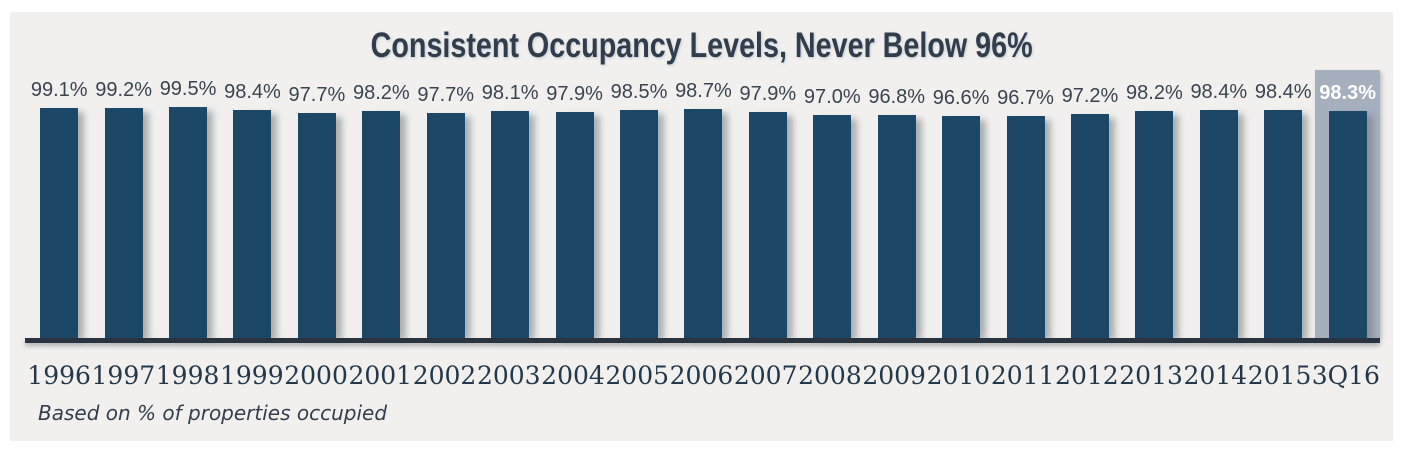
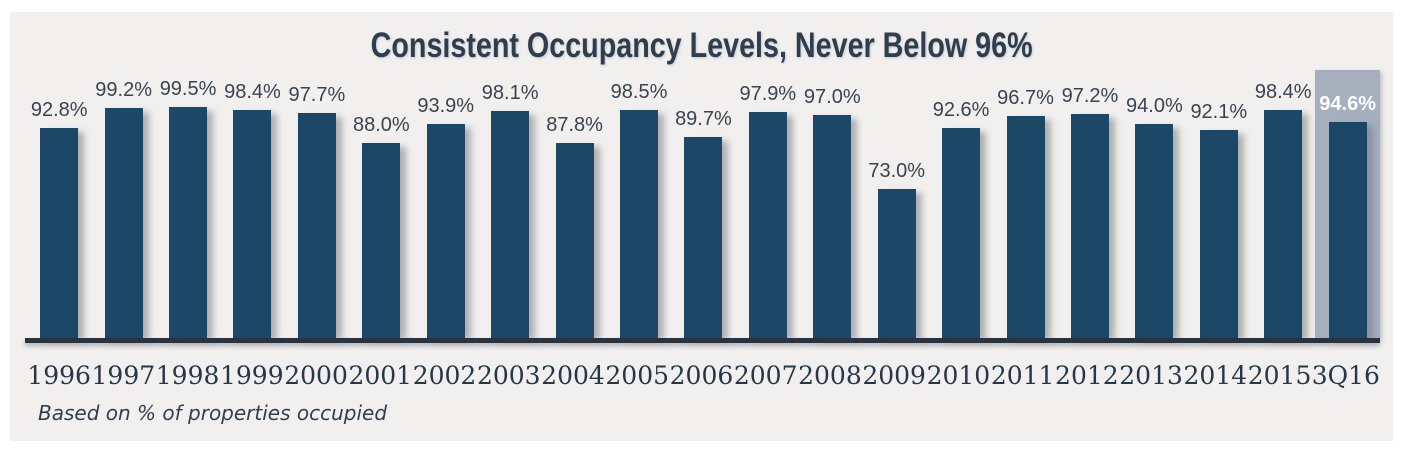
1996: 99.1% -> 92.8%
2001: 98.2% -> 88.0%
2002: 97.7% -> 93.9%
2004: 97.9% -> 87.8%
2006: 98.7% -> 89.7%
2009: 96.8% -> 73.0%
2010: 96.6% -> 92.6%
2013: 98.2% -> 94.0%
2014: 98.4% -> 92.1%
3Q16: 98.3% -> 94.6%
